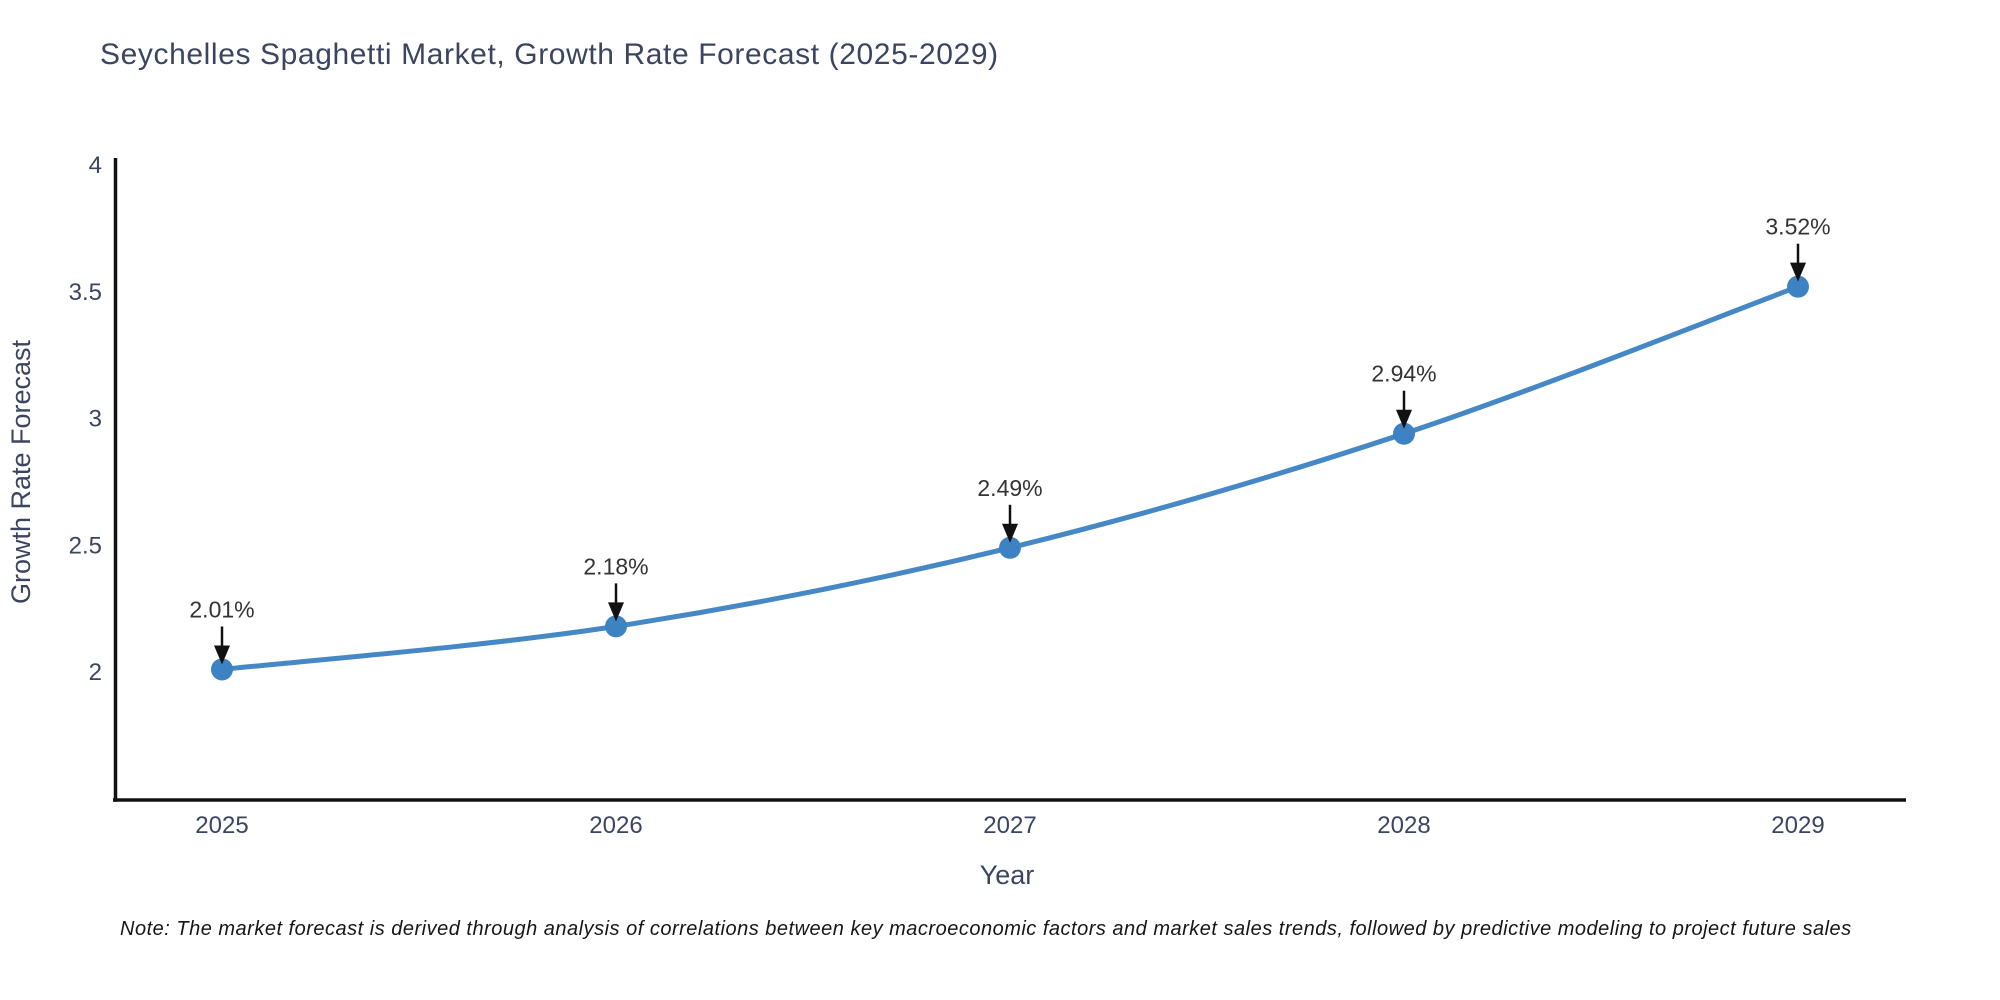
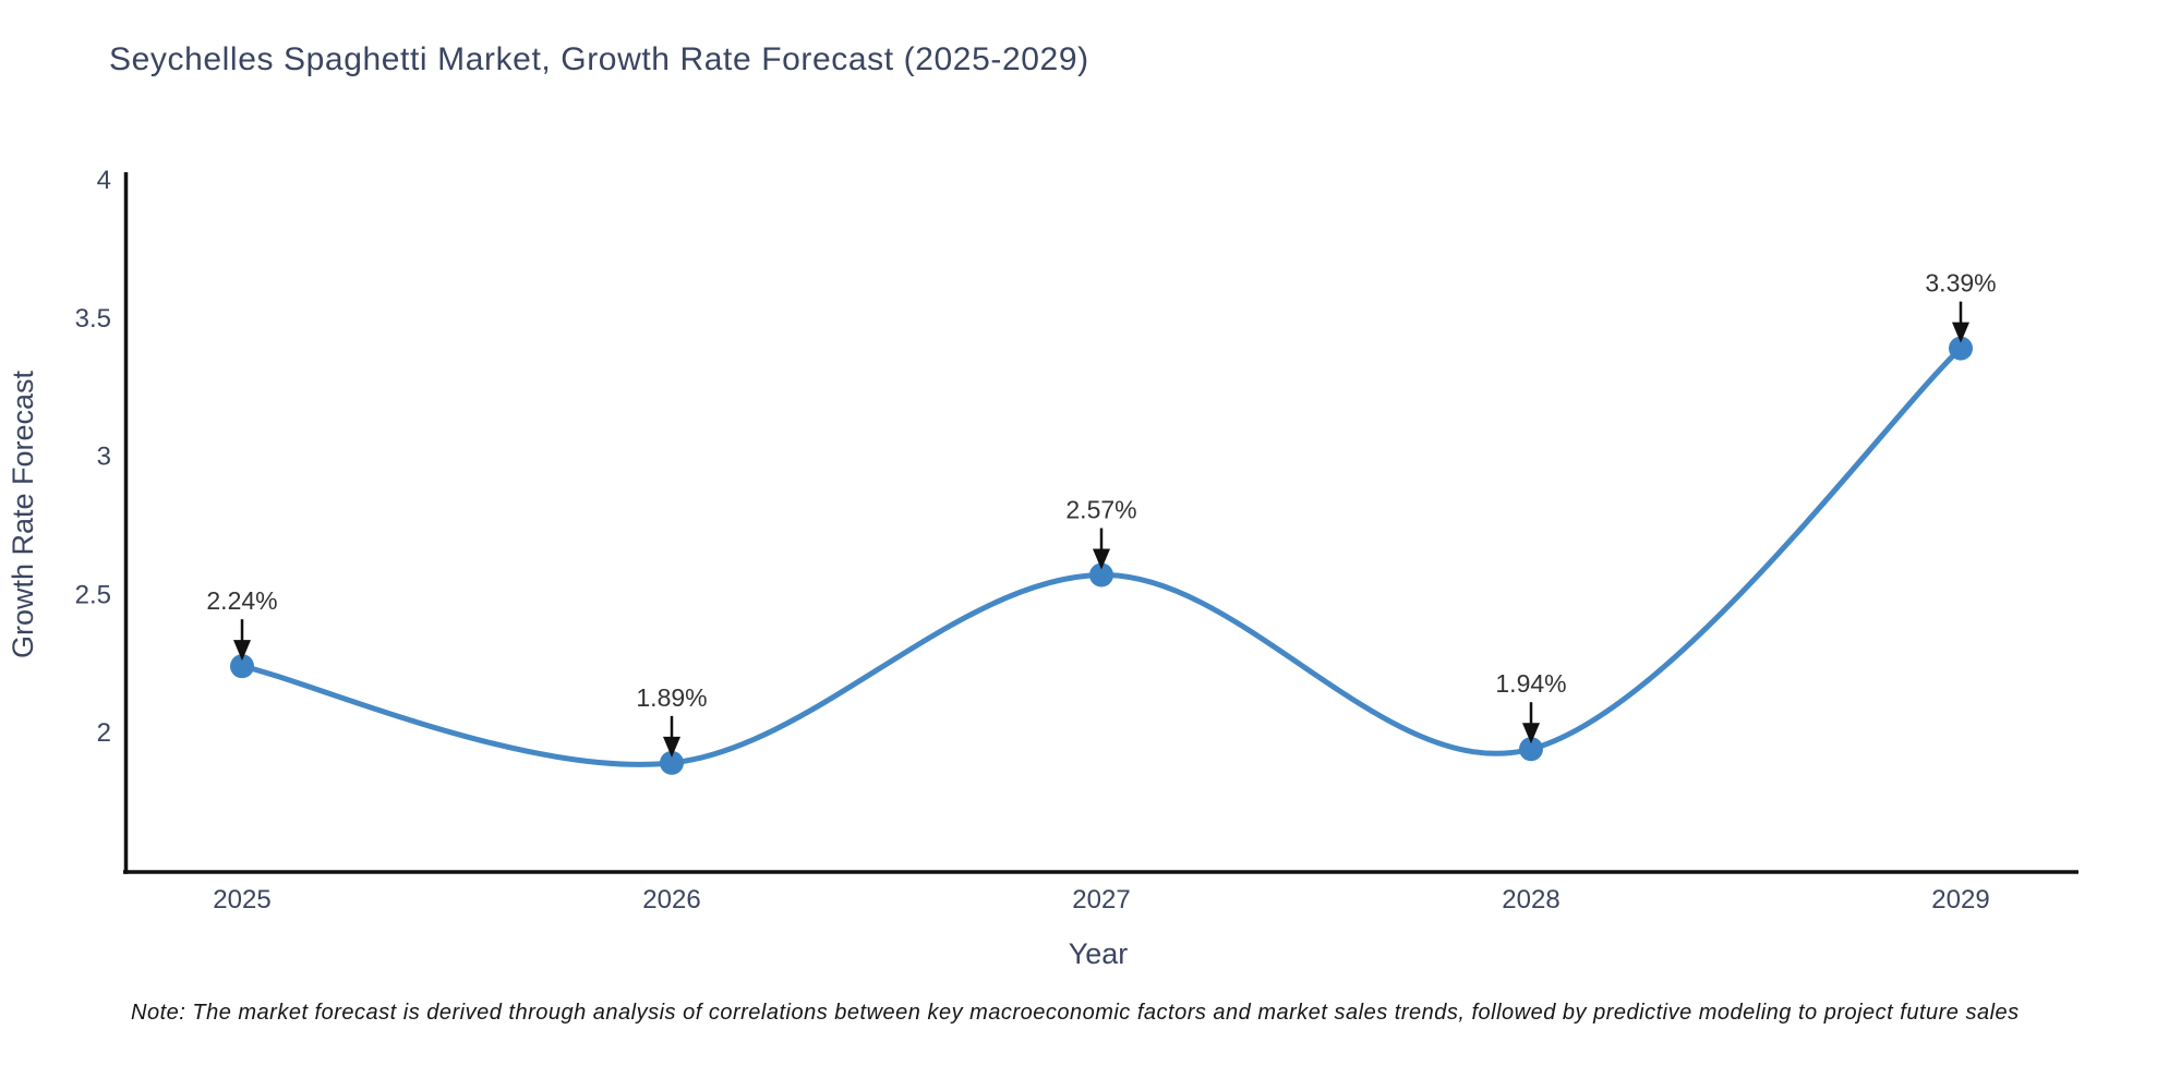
2025: 2.01% -> 2.24%
2026: 2.18% -> 1.89%
2027: 2.49% -> 2.57%
2028: 2.94% -> 1.94%
2029: 3.52% -> 3.39%
